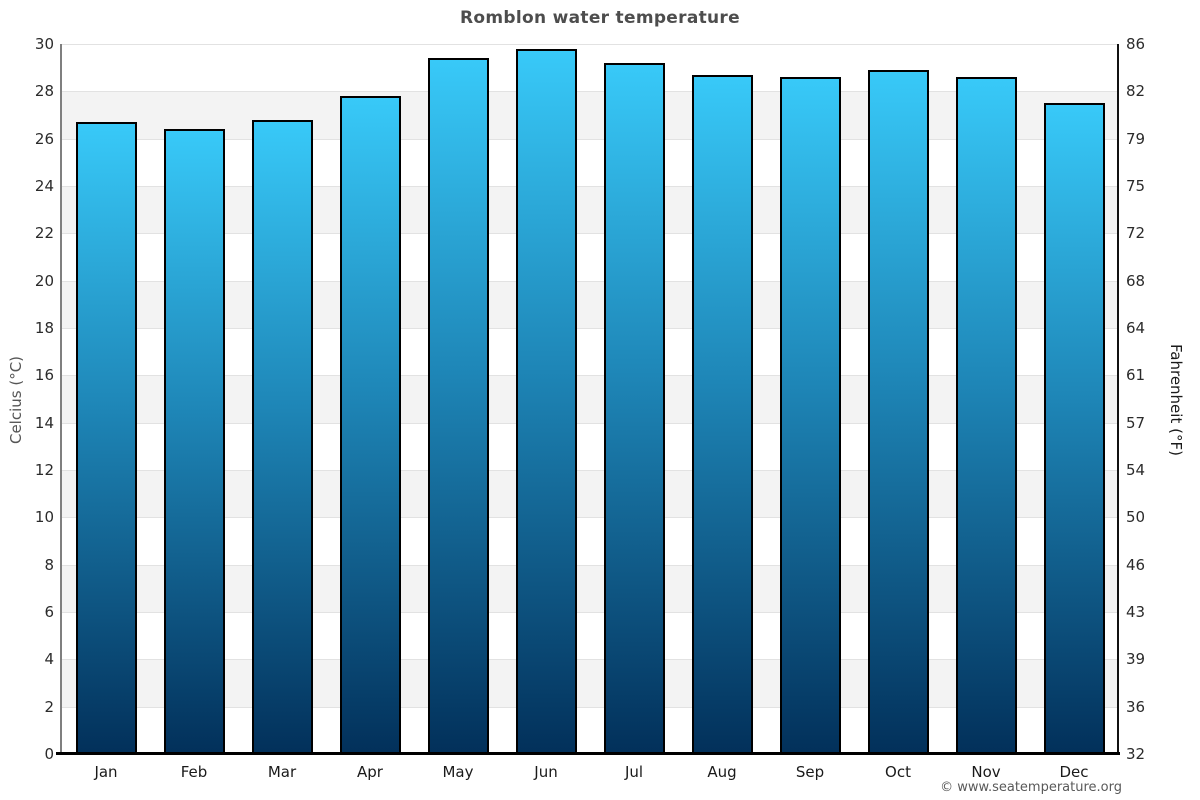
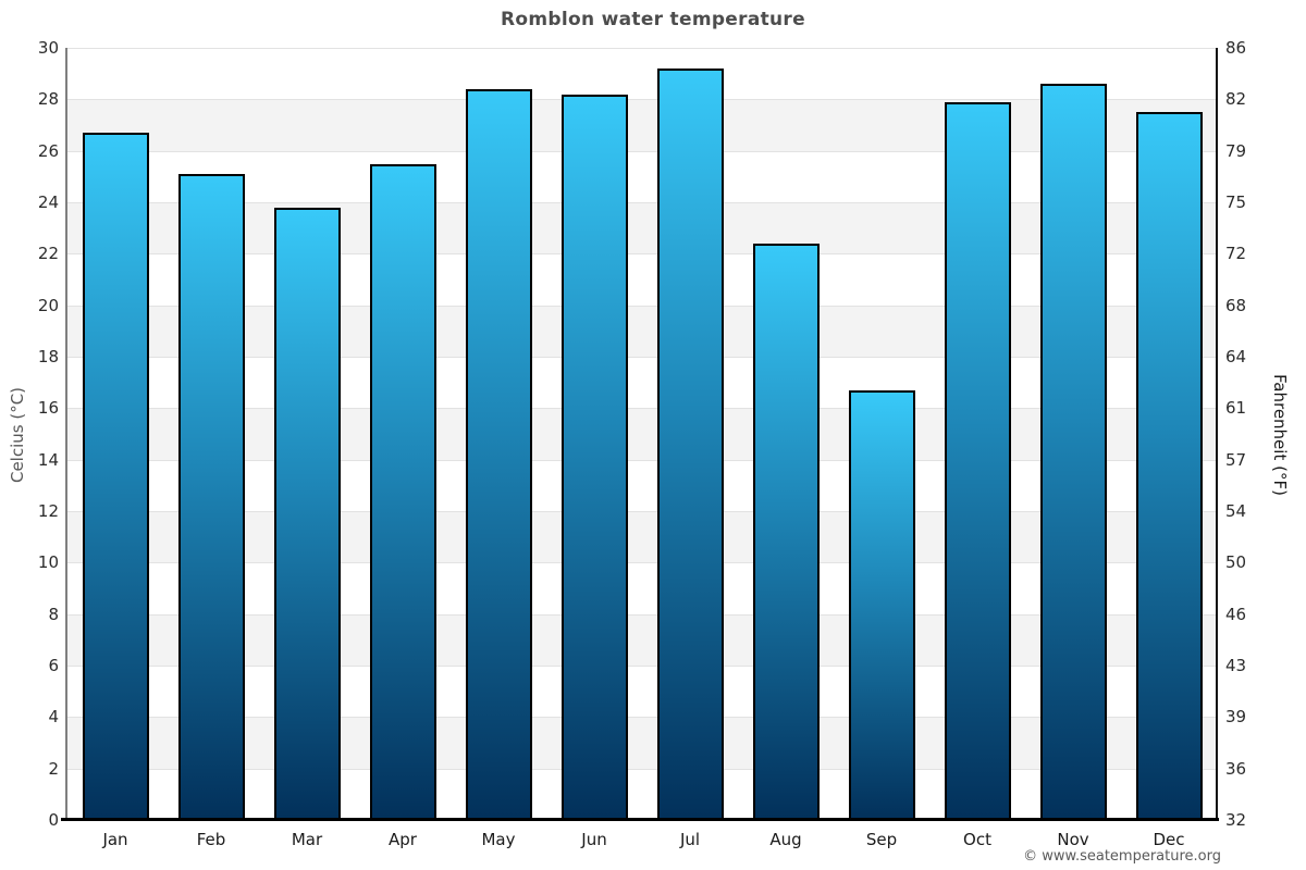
Feb: 26.4 -> 25.1
Mar: 26.8 -> 23.8
Apr: 27.8 -> 25.5
May: 29.4 -> 28.4
Jun: 29.8 -> 28.2
Aug: 28.7 -> 22.4
Sep: 28.6 -> 16.7
Oct: 28.9 -> 27.9
